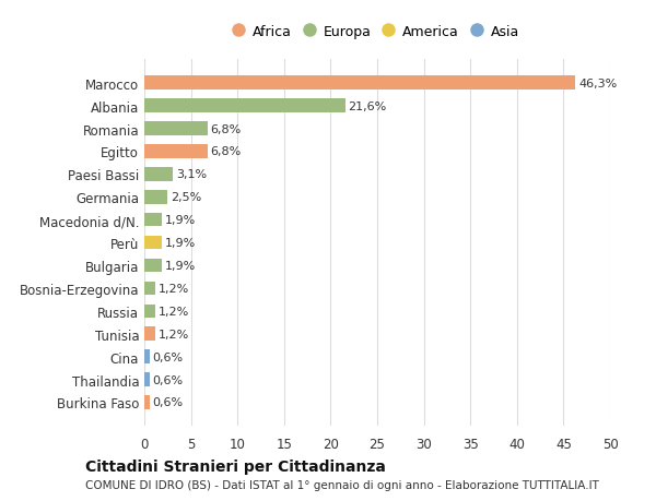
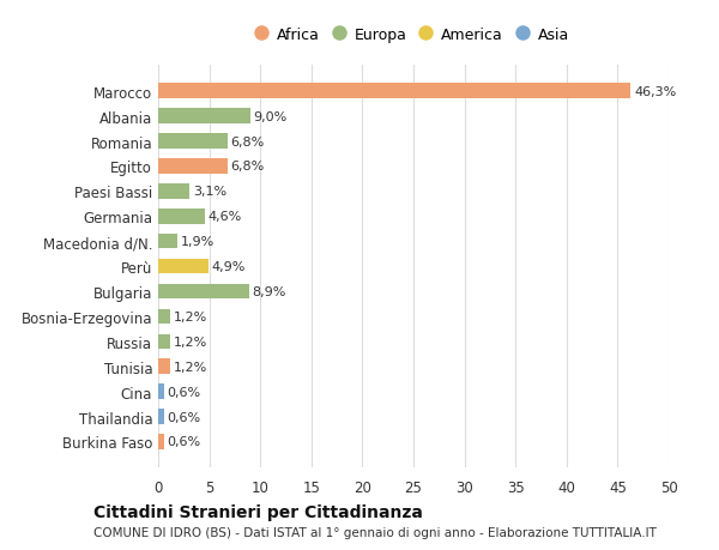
Albania: 21,6% -> 9,0%
Germania: 2,5% -> 4,6%
Perù: 1,9% -> 4,9%
Bulgaria: 1,9% -> 8,9%
